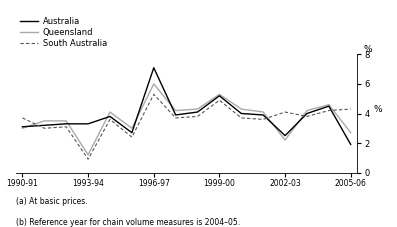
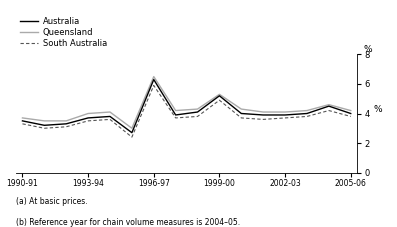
Australia/1990-91: 3.1 -> 3.5
Queensland/1990-91: 3.0 -> 3.7
South Australia/1990-91: 3.7 -> 3.3
Australia/1993-94: 3.3 -> 3.7
Queensland/1993-94: 1.2 -> 4.0
South Australia/1993-94: 0.9 -> 3.5
Australia/1996-97: 7.1 -> 6.3
Queensland/1996-97: 6.0 -> 6.5
South Australia/1996-97: 5.3 -> 5.9
Australia/2002-03: 2.5 -> 3.9
Queensland/2002-03: 2.2 -> 4.1
South Australia/2002-03: 4.1 -> 3.7
Australia/2005-06: 1.9 -> 4.0
Queensland/2005-06: 2.7 -> 4.2
South Australia/2005-06: 4.3 -> 3.8
